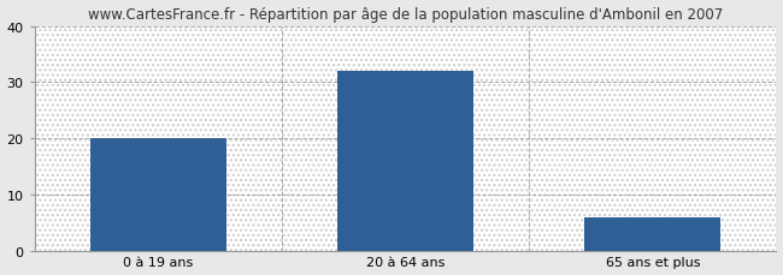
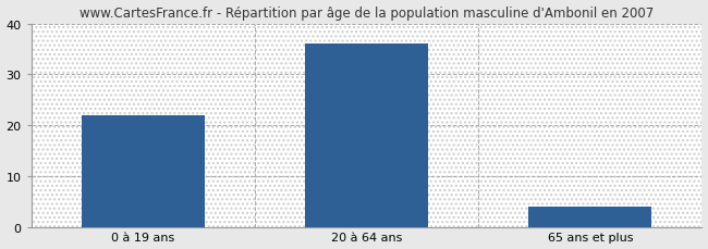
0 à 19 ans: 20 -> 22
20 à 64 ans: 32 -> 36
65 ans et plus: 6 -> 4
